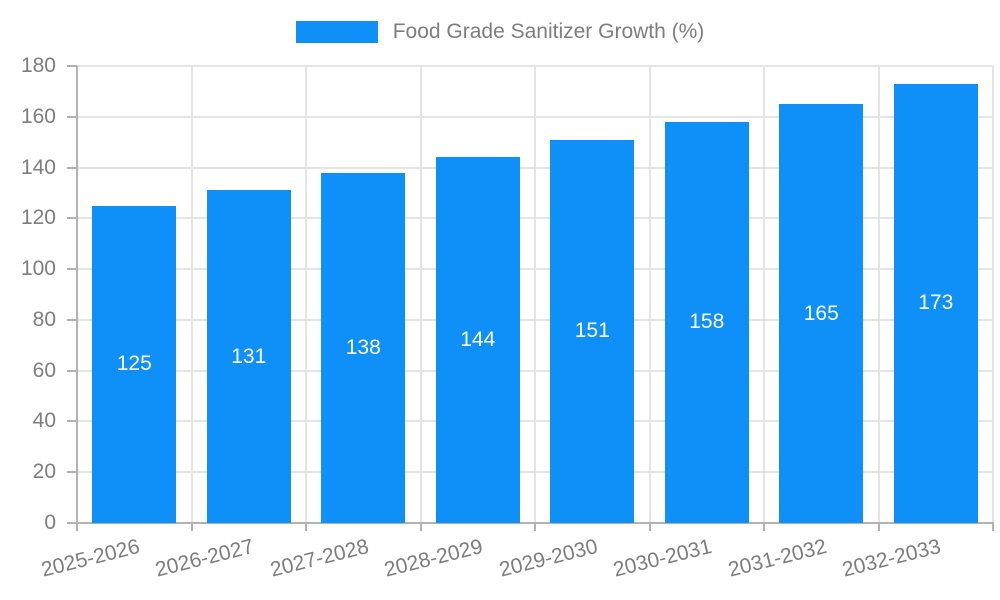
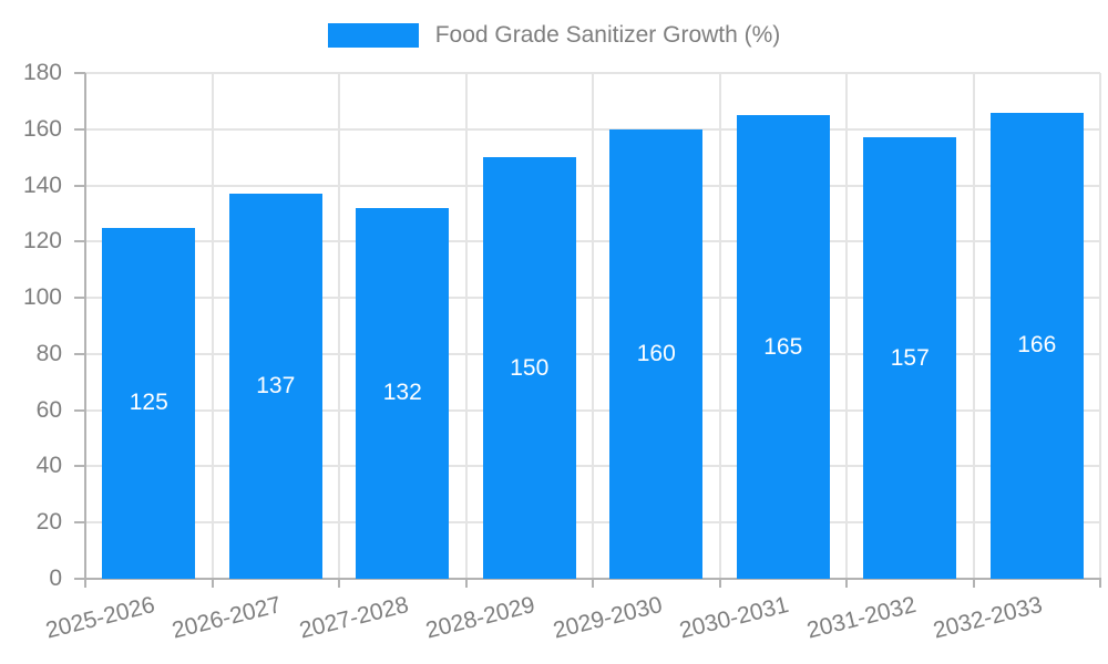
2026-2027: 131 -> 137
2027-2028: 138 -> 132
2028-2029: 144 -> 150
2029-2030: 151 -> 160
2030-2031: 158 -> 165
2031-2032: 165 -> 157
2032-2033: 173 -> 166
